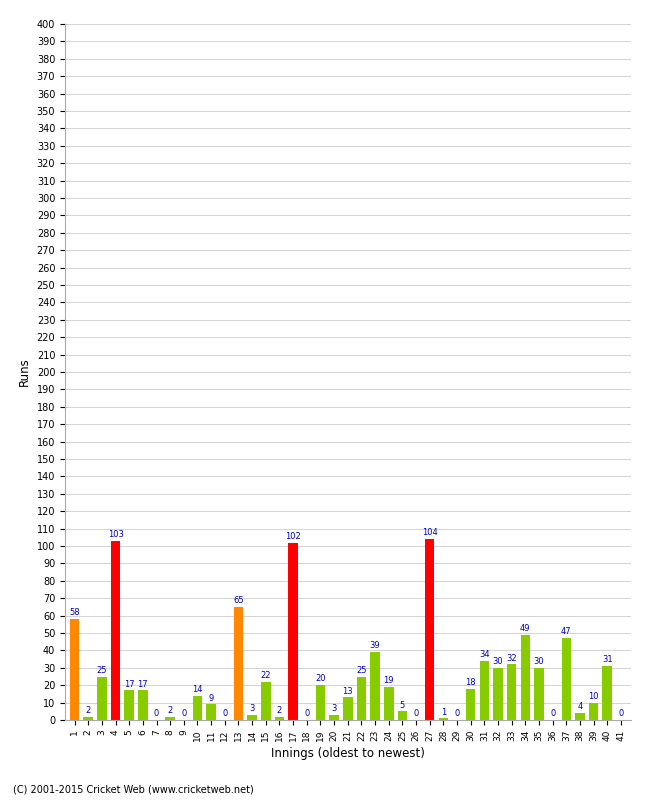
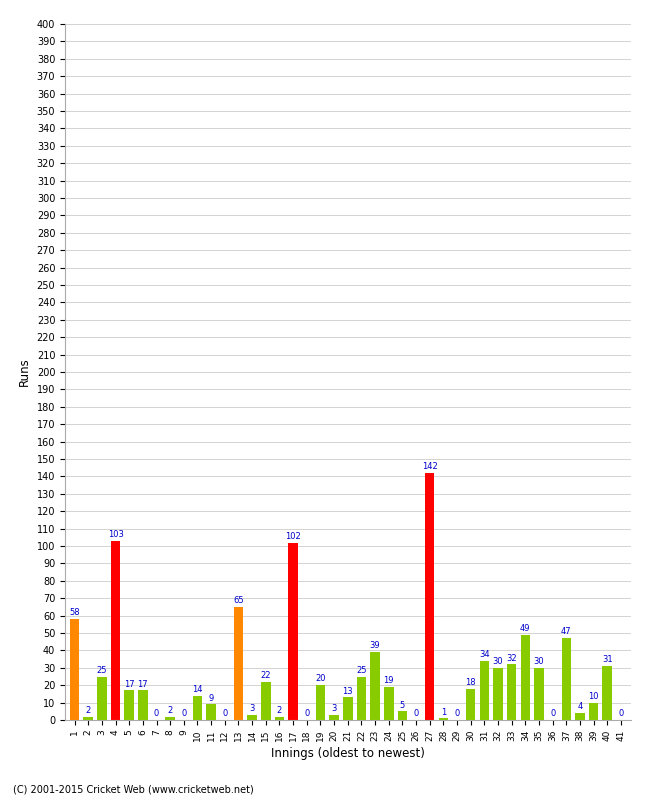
27: 104 -> 142
